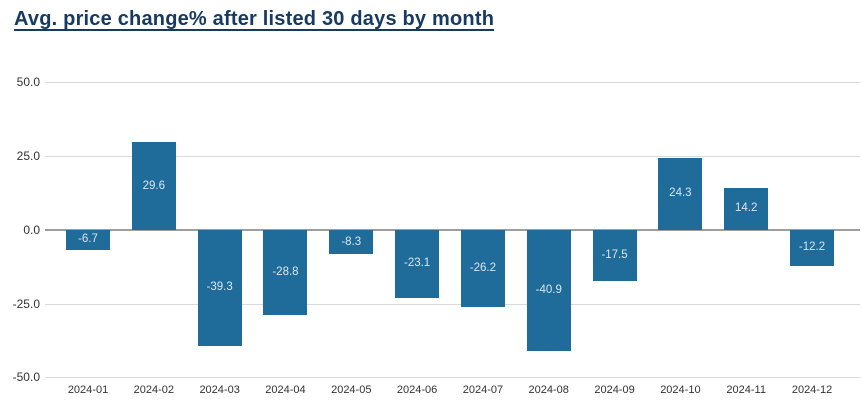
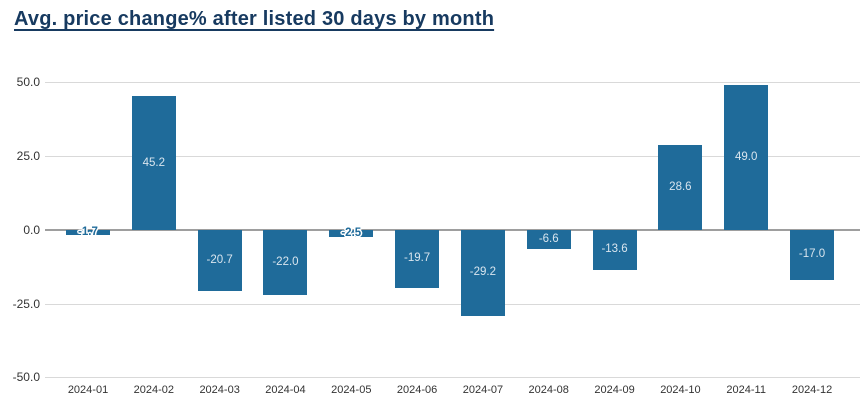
2024-01: -6.7 -> -1.7
2024-02: 29.6 -> 45.2
2024-03: -39.3 -> -20.7
2024-04: -28.8 -> -22.0
2024-05: -8.3 -> -2.5
2024-06: -23.1 -> -19.7
2024-07: -26.2 -> -29.2
2024-08: -40.9 -> -6.6
2024-09: -17.5 -> -13.6
2024-10: 24.3 -> 28.6
2024-11: 14.2 -> 49.0
2024-12: -12.2 -> -17.0
